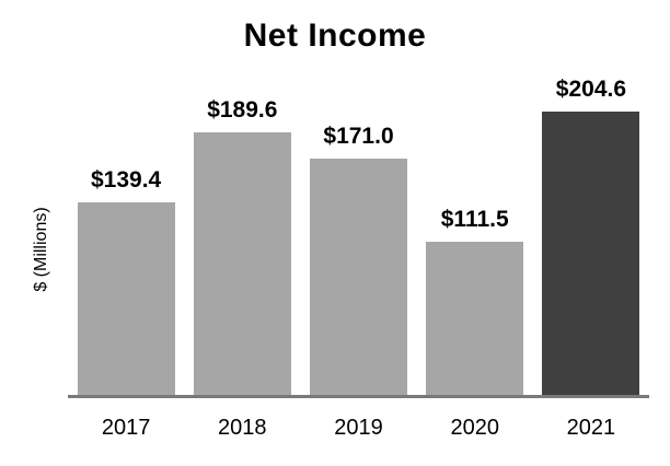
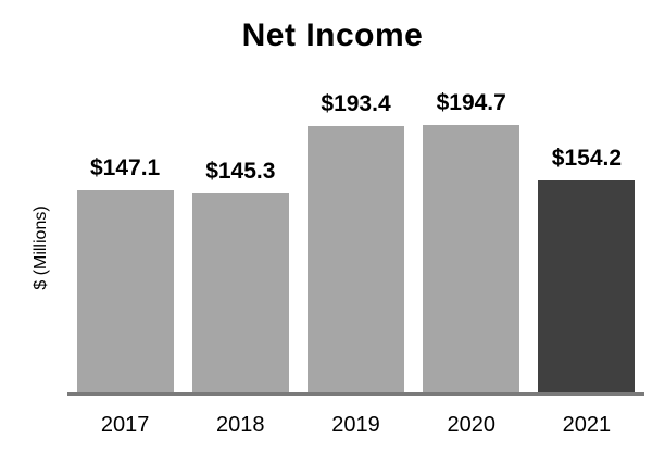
2017: $139.4 -> $147.1
2018: $189.6 -> $145.3
2019: $171.0 -> $193.4
2020: $111.5 -> $194.7
2021: $204.6 -> $154.2
